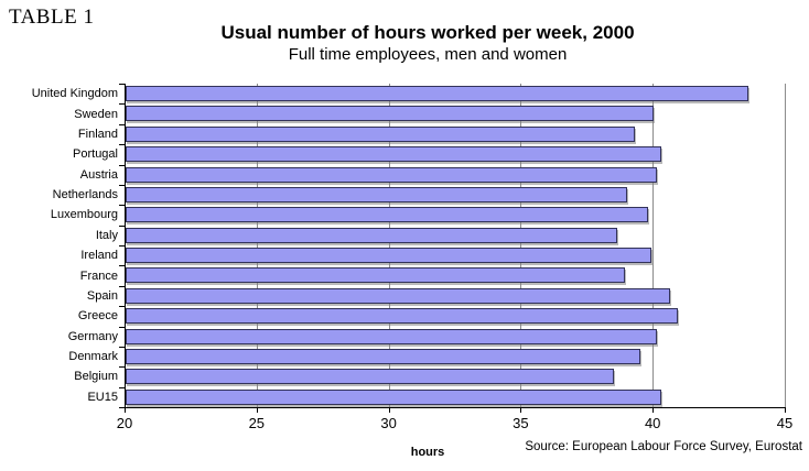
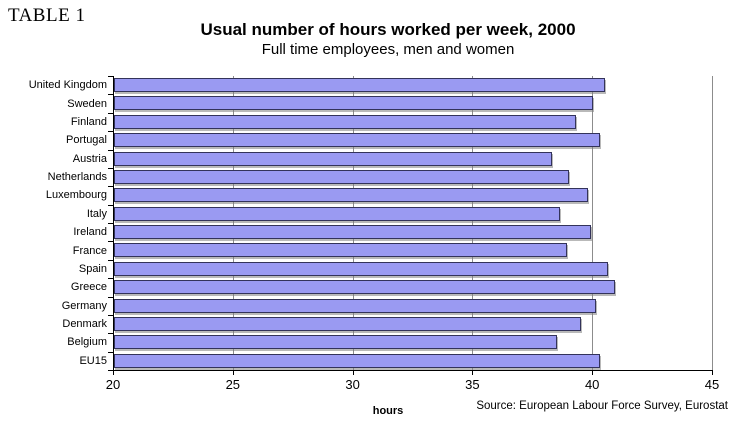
United Kingdom: 43.6 -> 40.5
Austria: 40.1 -> 38.3
